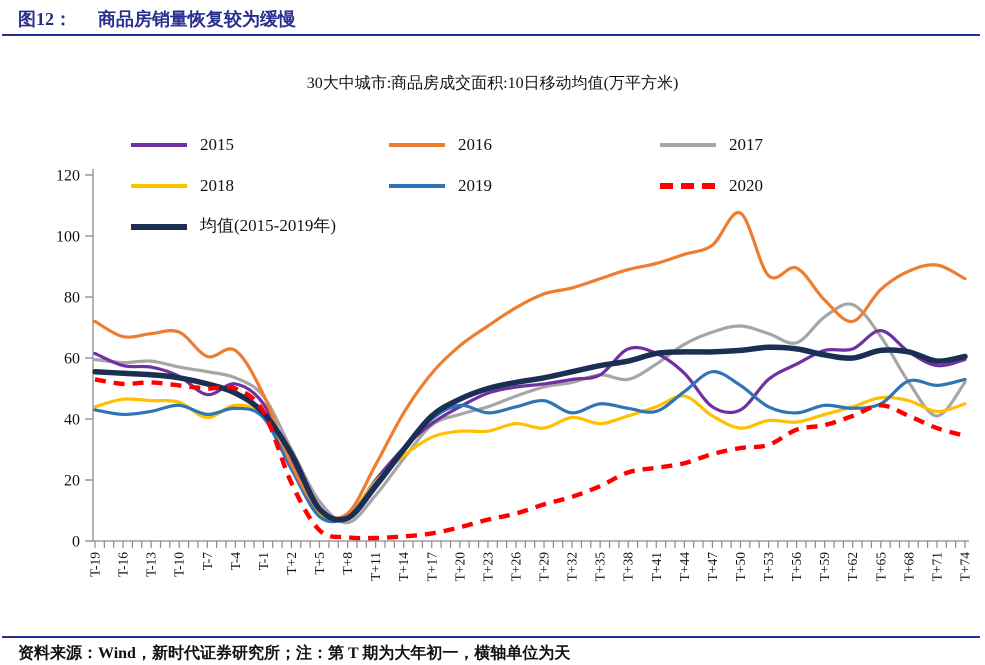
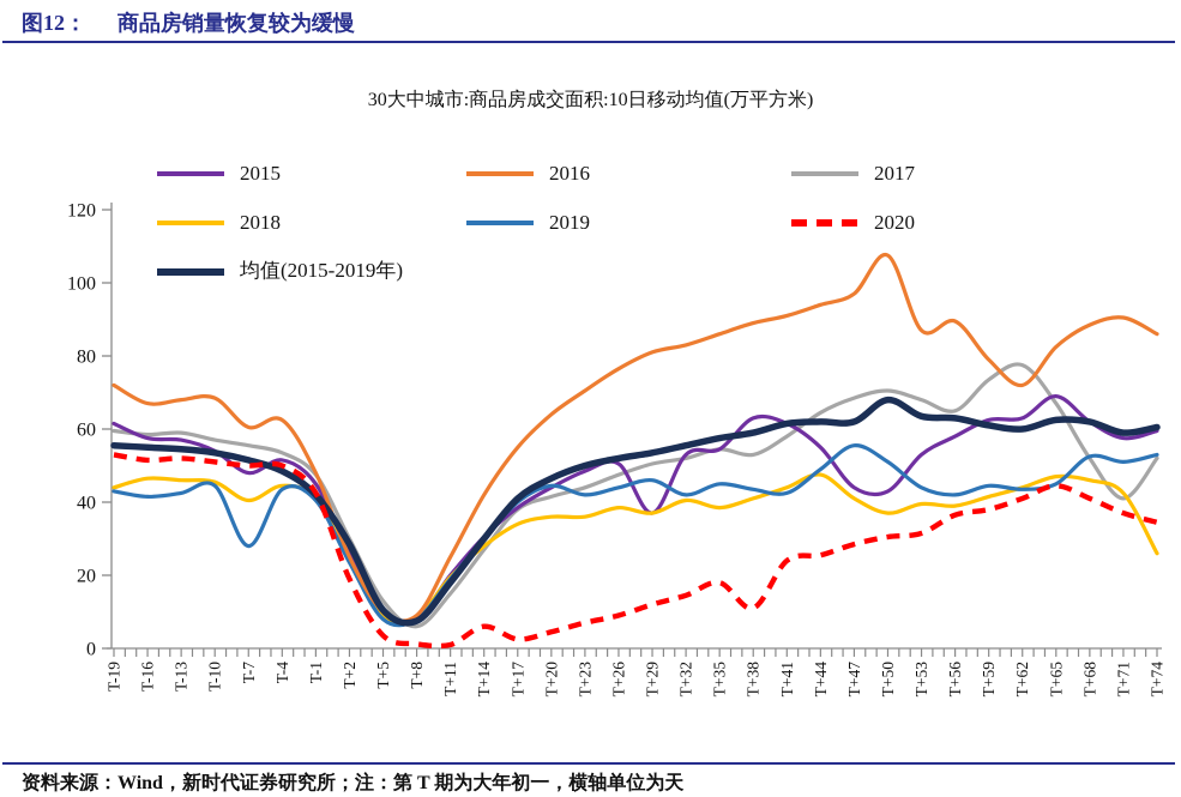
2019/T-7: 42 -> 28
2020/T+14: 2 -> 6
2015/T+29: 52 -> 37
2020/T+38: 22 -> 11
均值(2015-2019年)/T+50: 62 -> 68
2018/T+74: 45 -> 26
